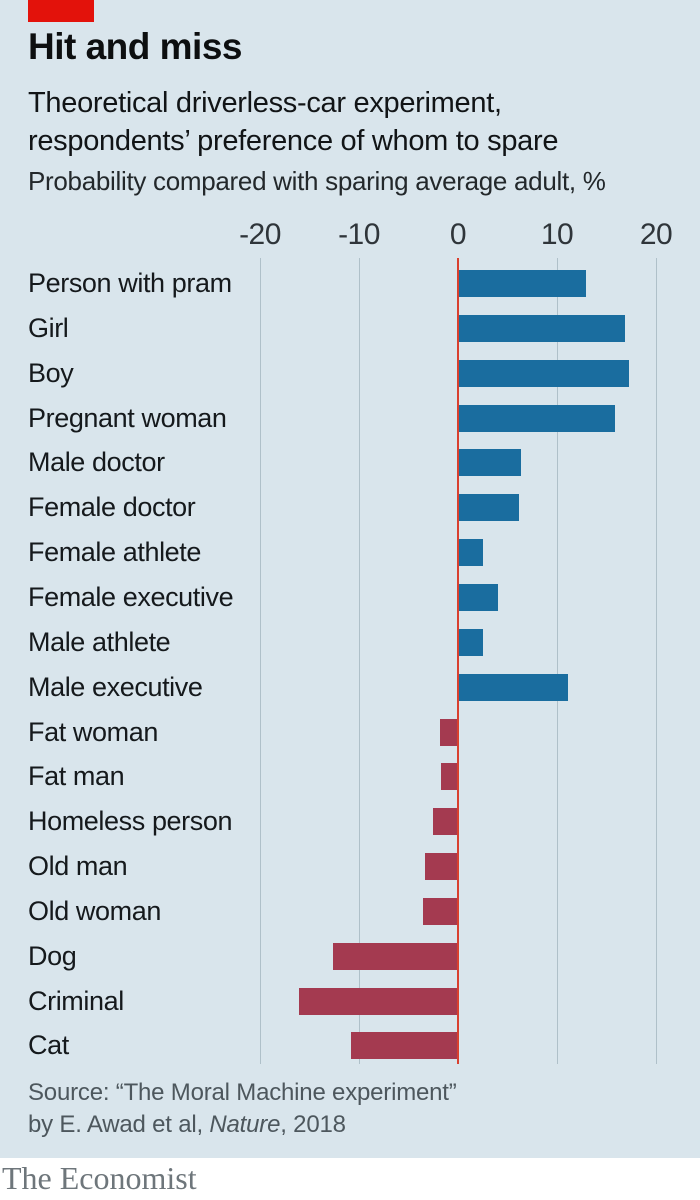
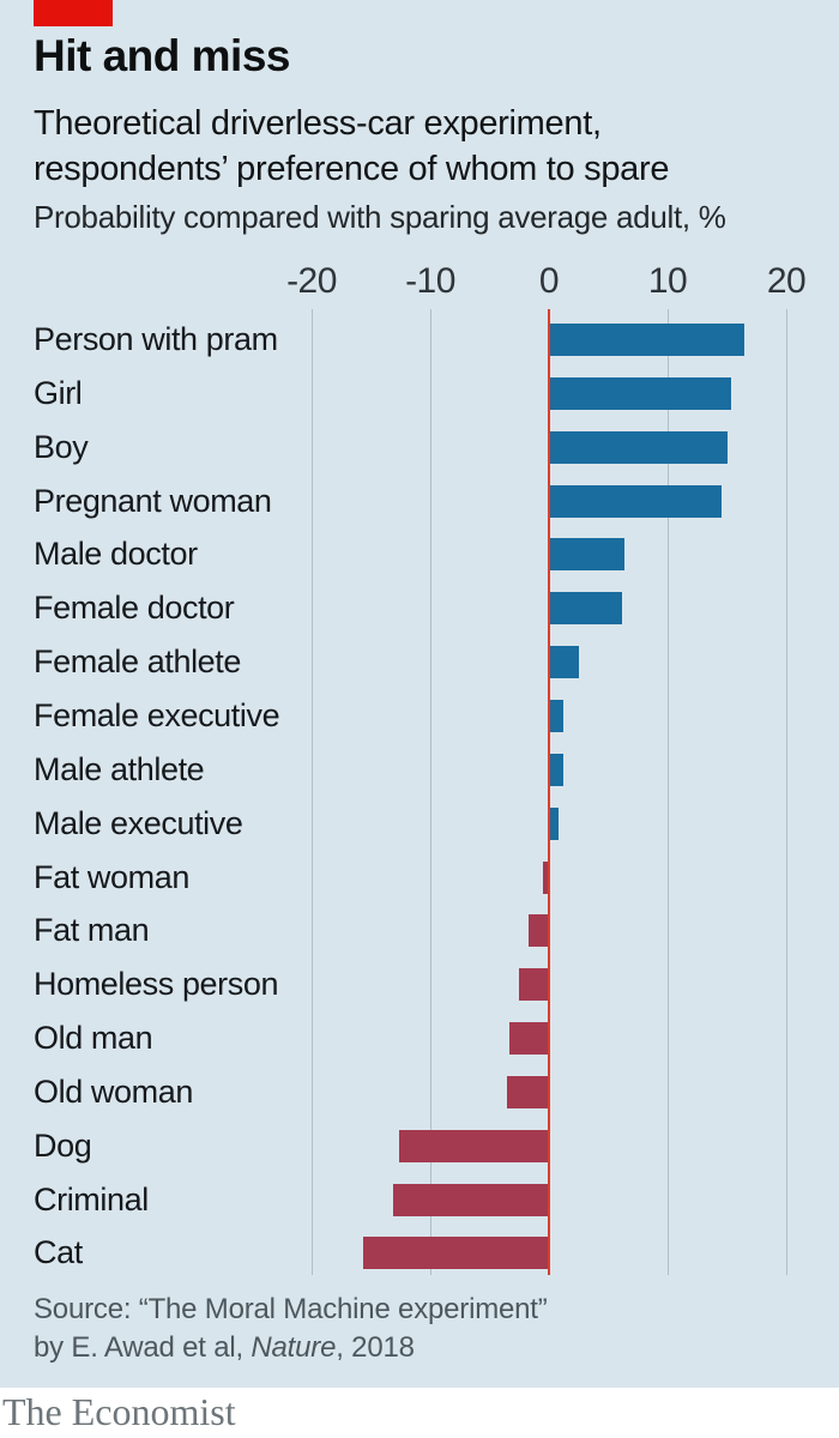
Person with pram: 12.9 -> 16.5
Girl: 16.9 -> 15.4
Boy: 17.3 -> 15.0
Pregnant woman: 15.9 -> 14.5
Female executive: 4.0 -> 1.2
Male athlete: 2.5 -> 1.2
Male executive: 11.1 -> 0.8
Fat woman: -1.8 -> -0.5
Criminal: -16.1 -> -13.1
Cat: -10.8 -> -15.7
